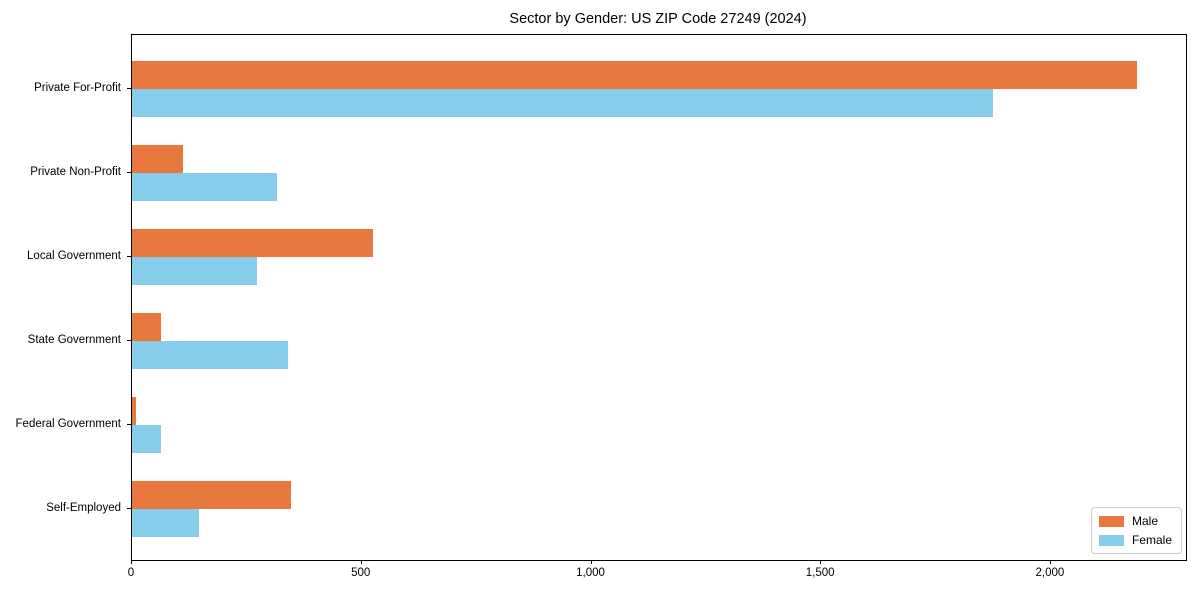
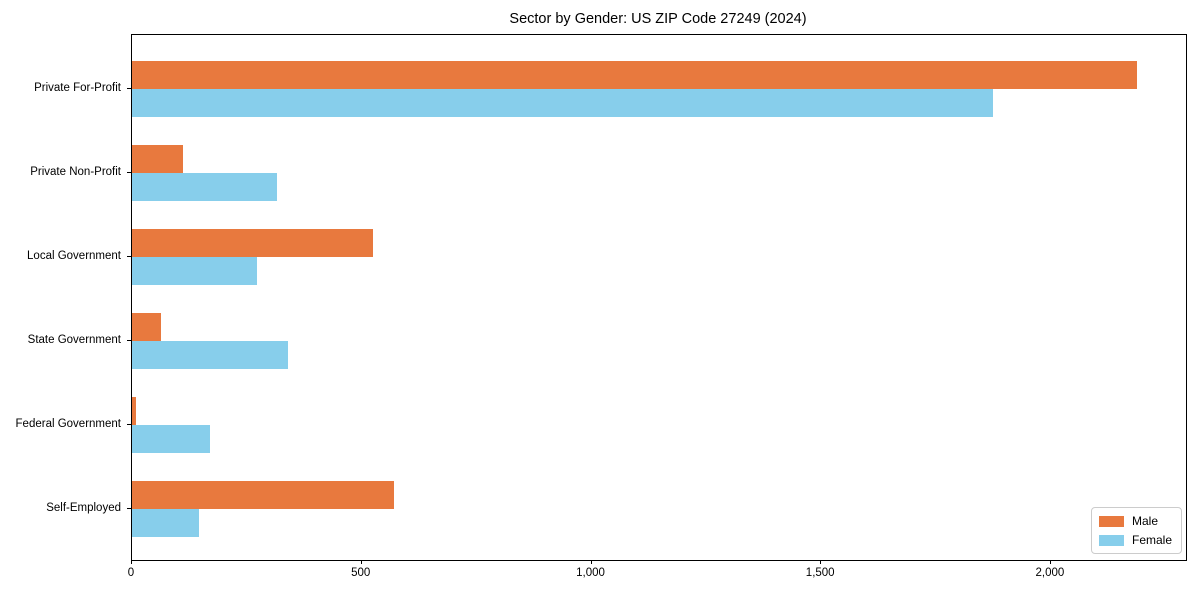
Female/Federal Government: 60 -> 170
Male/Self-Employed: 350 -> 570
